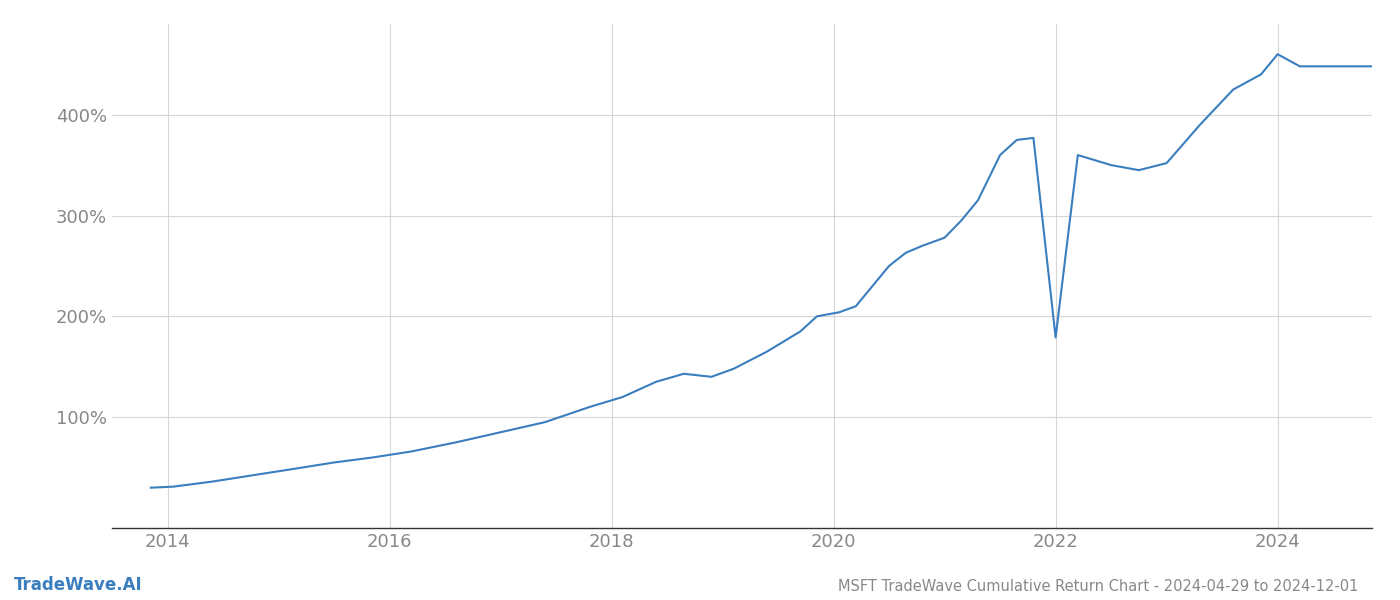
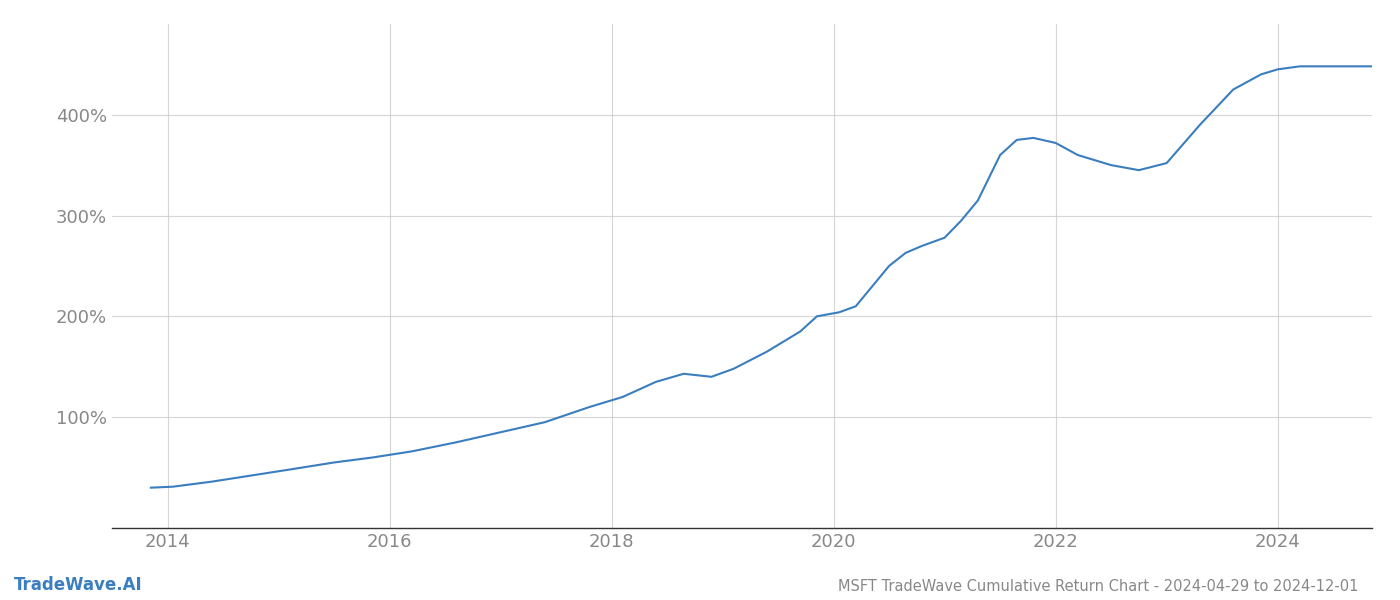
2022: 179% -> 372%
2024: 460% -> 445%
